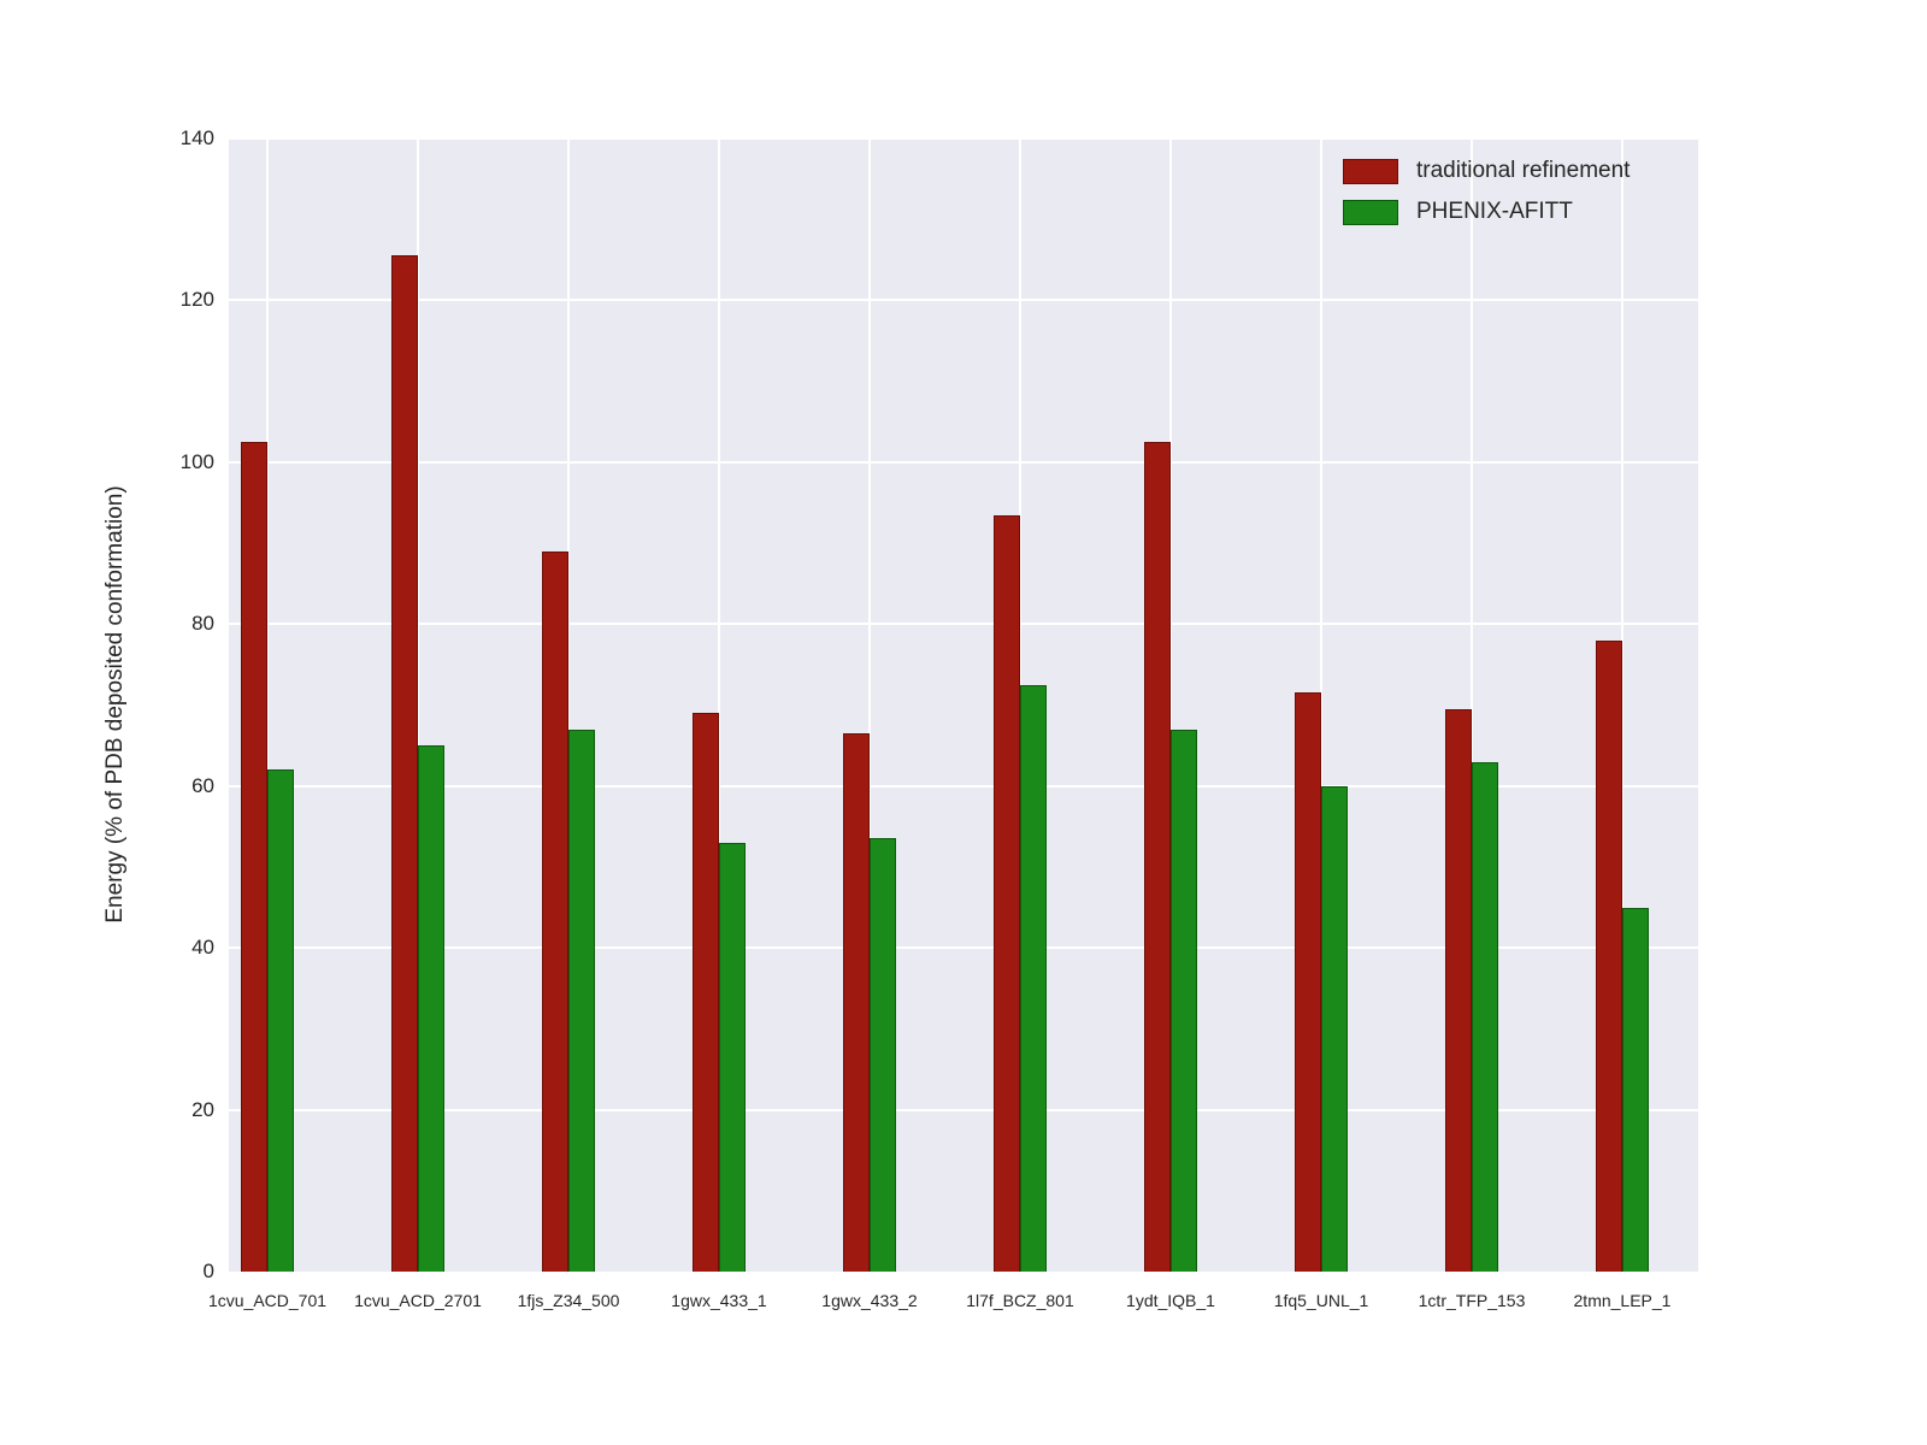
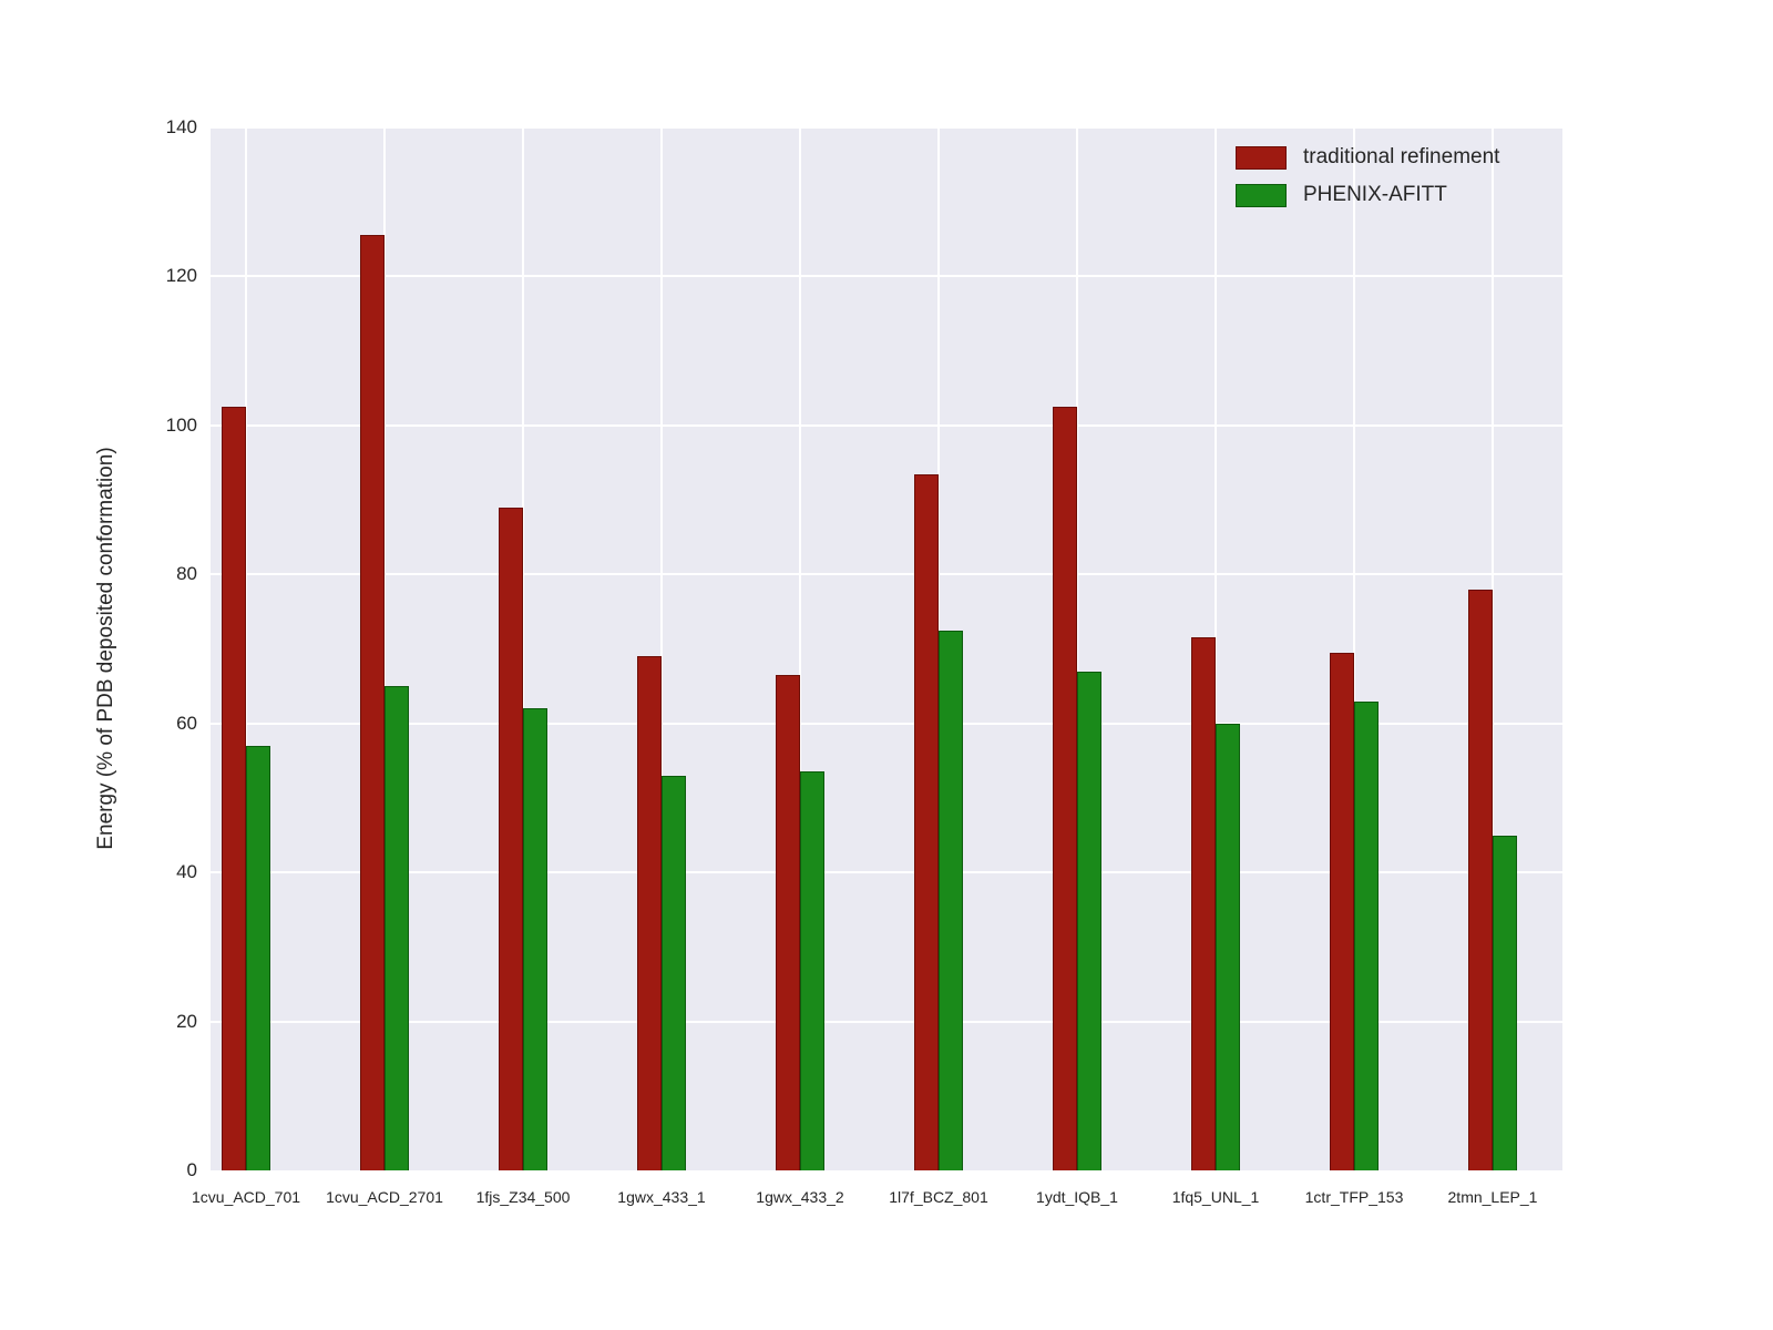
PHENIX-AFITT/1cvu_ACD_701: 62 -> 57
PHENIX-AFITT/1fjs_Z34_500: 67 -> 62
